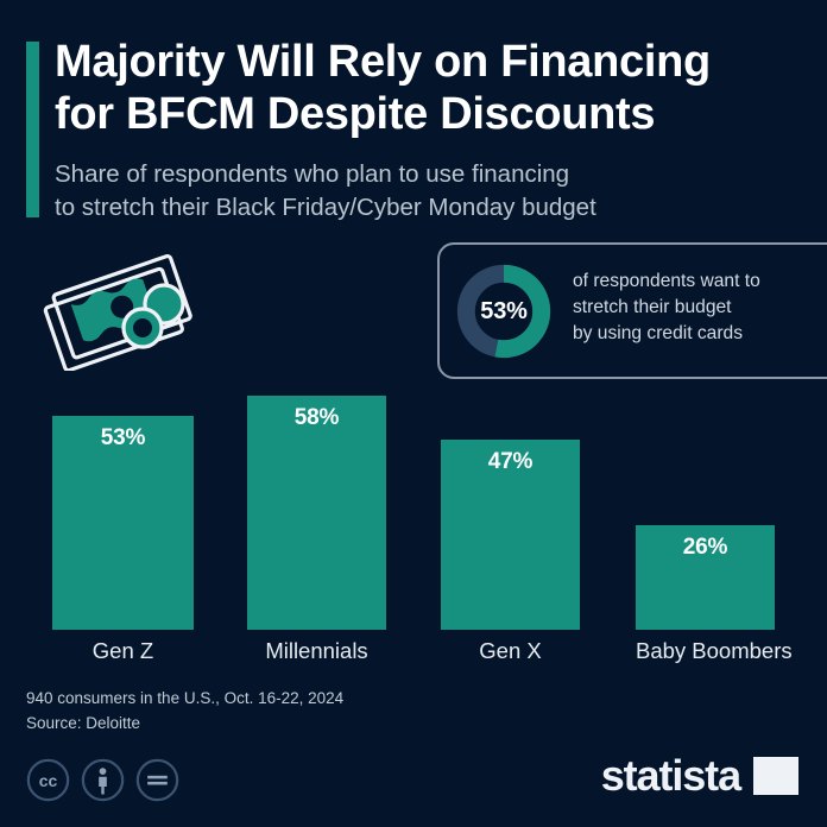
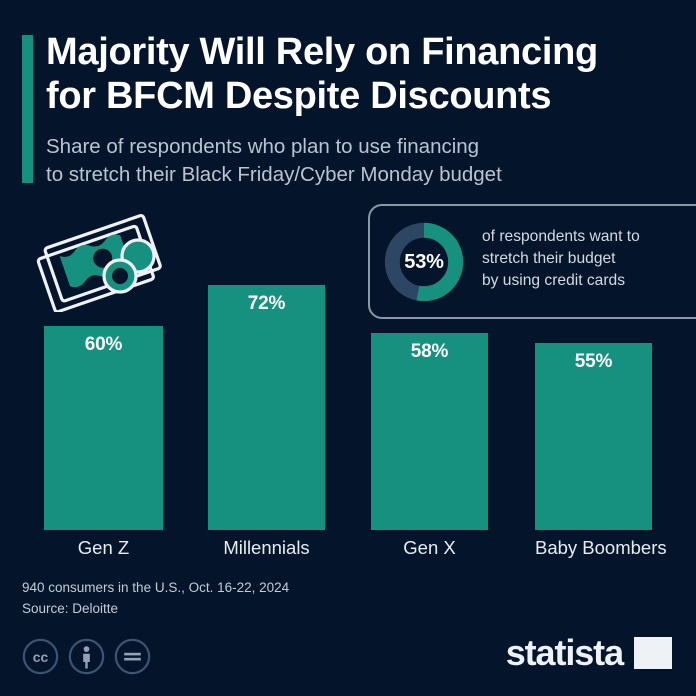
Gen Z: 53% -> 60%
Millennials: 58% -> 72%
Gen X: 47% -> 58%
Baby Boombers: 26% -> 55%
